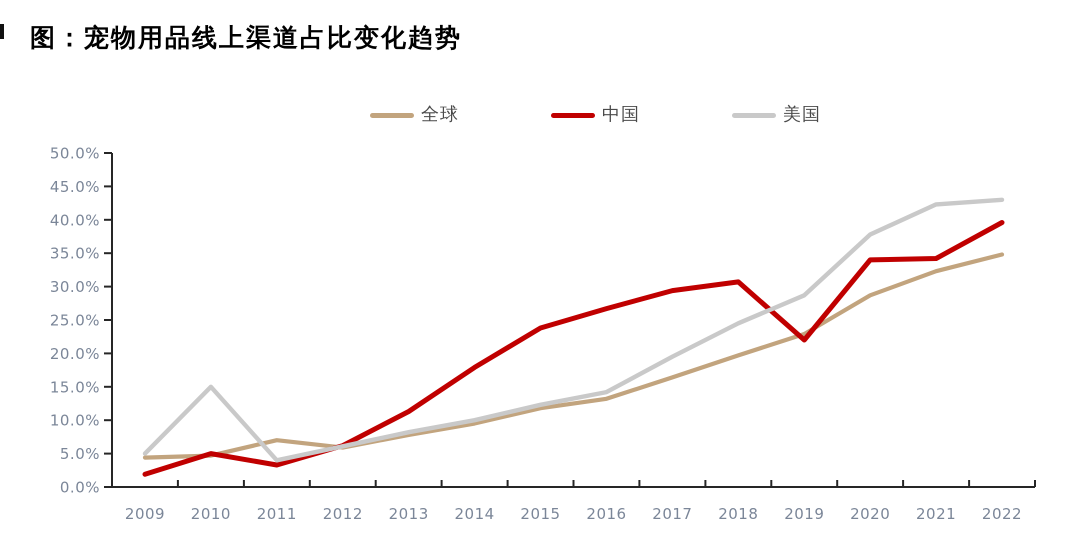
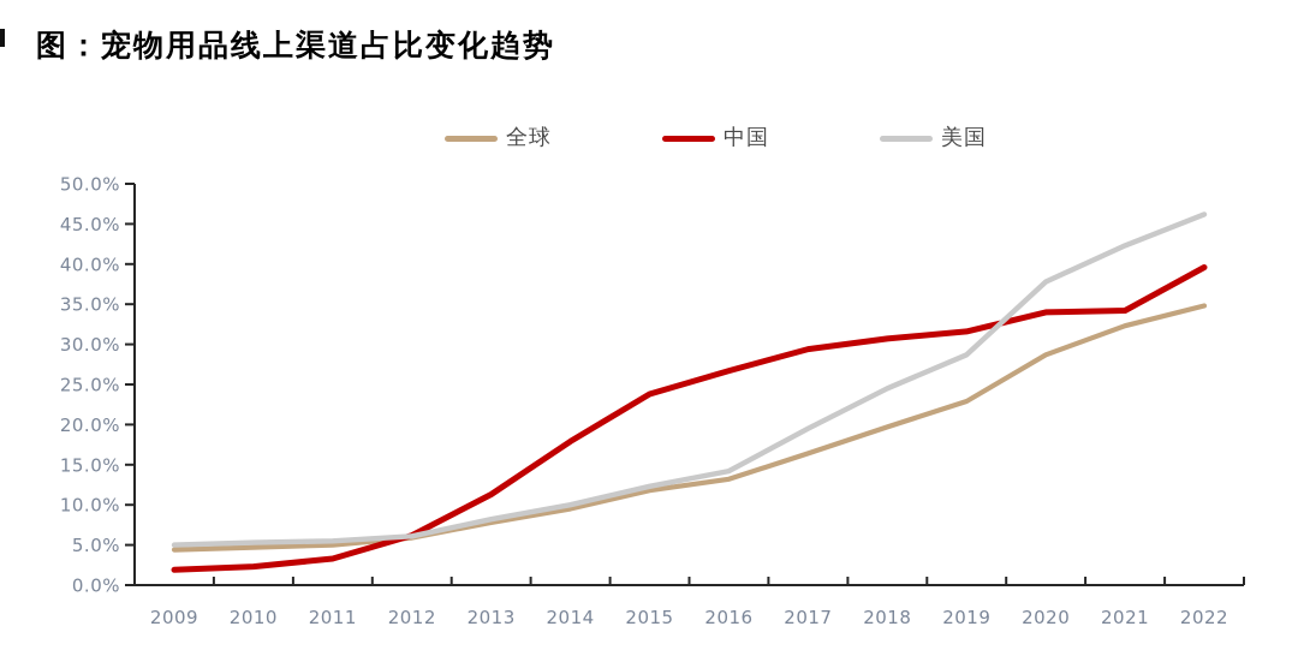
中国/2010: 5% -> 2%
美国/2010: 15% -> 5%
全球/2011: 7% -> 5%
美国/2011: 4% -> 6%
中国/2019: 22% -> 32%
美国/2022: 43% -> 46%
